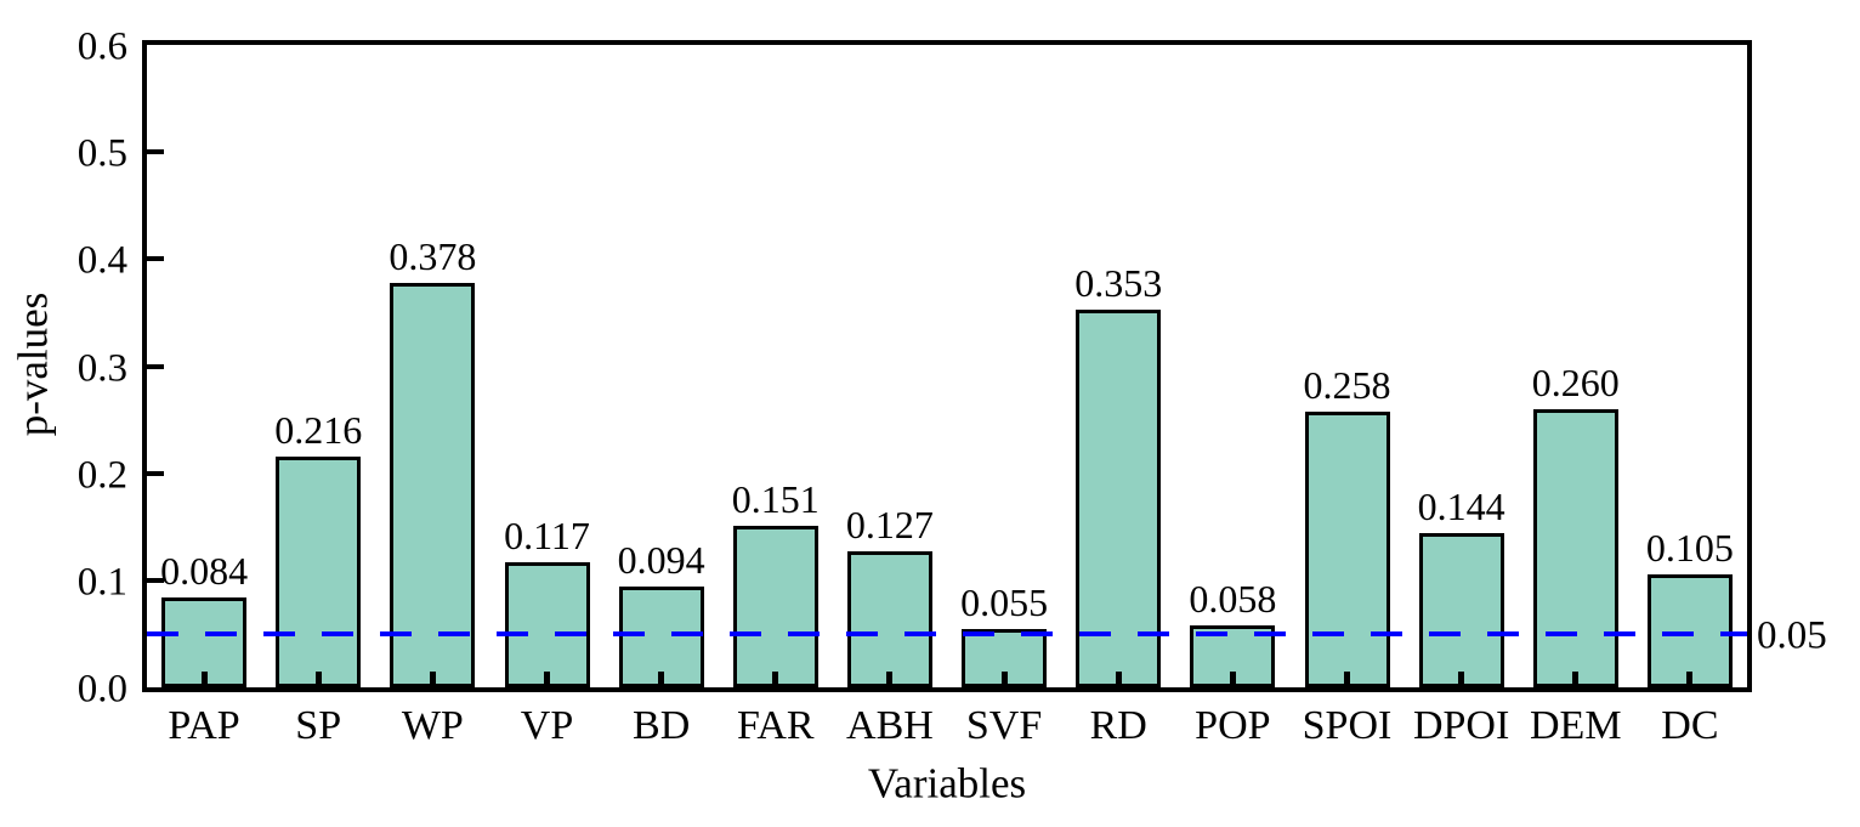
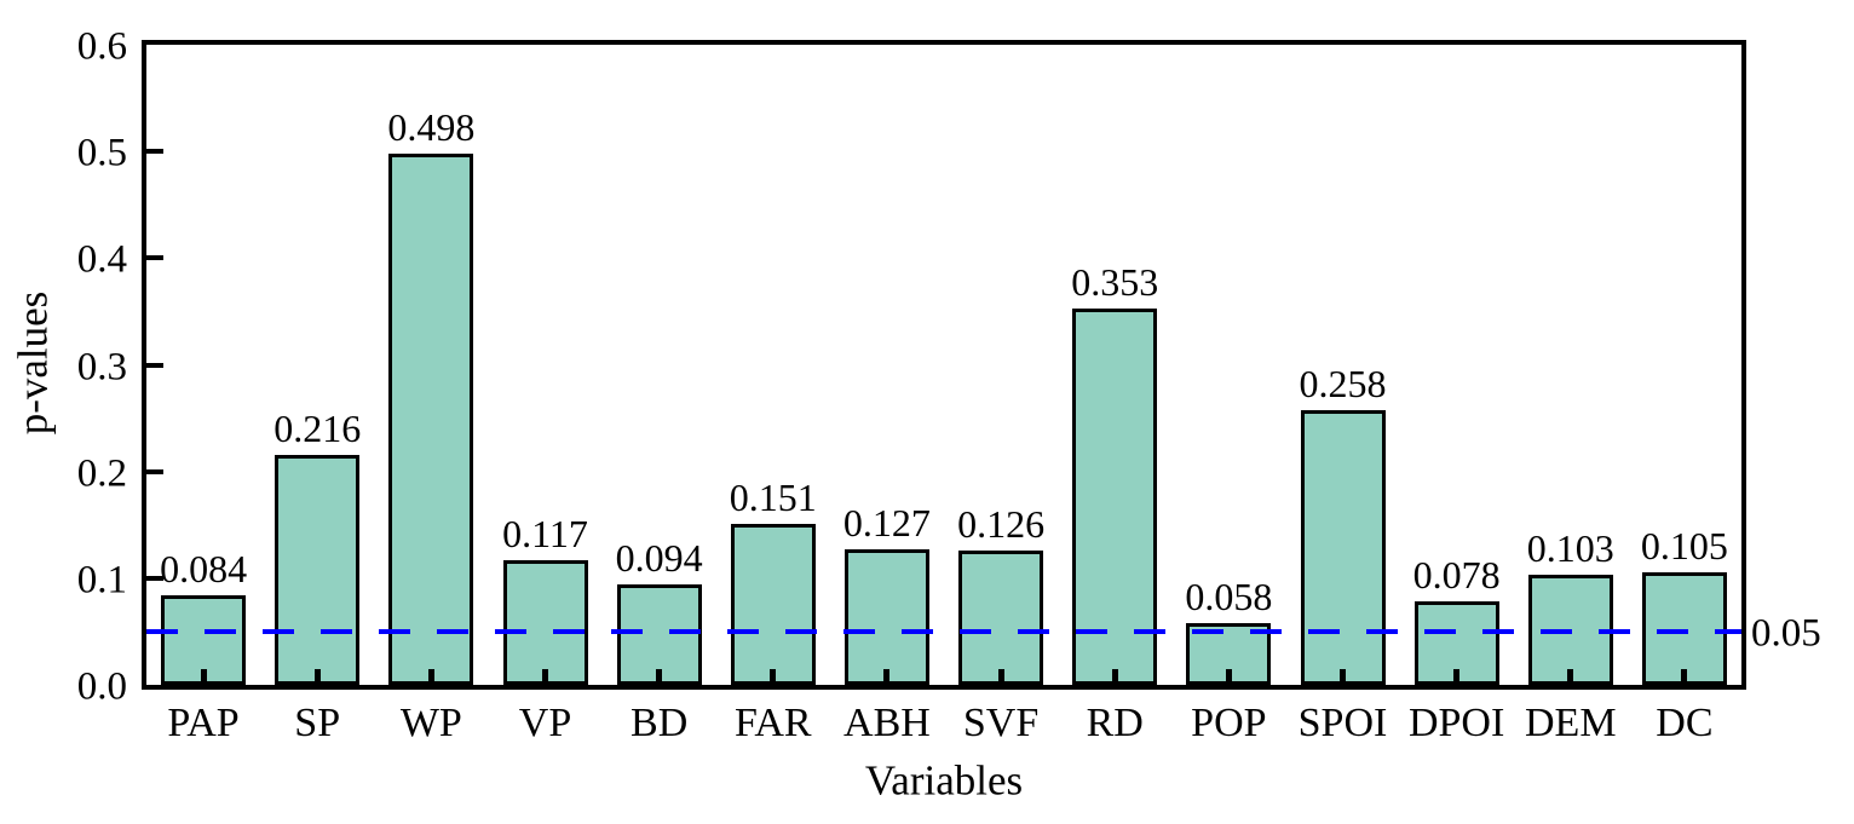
WP: 0.378 -> 0.498
SVF: 0.055 -> 0.126
DPOI: 0.144 -> 0.078
DEM: 0.260 -> 0.103
